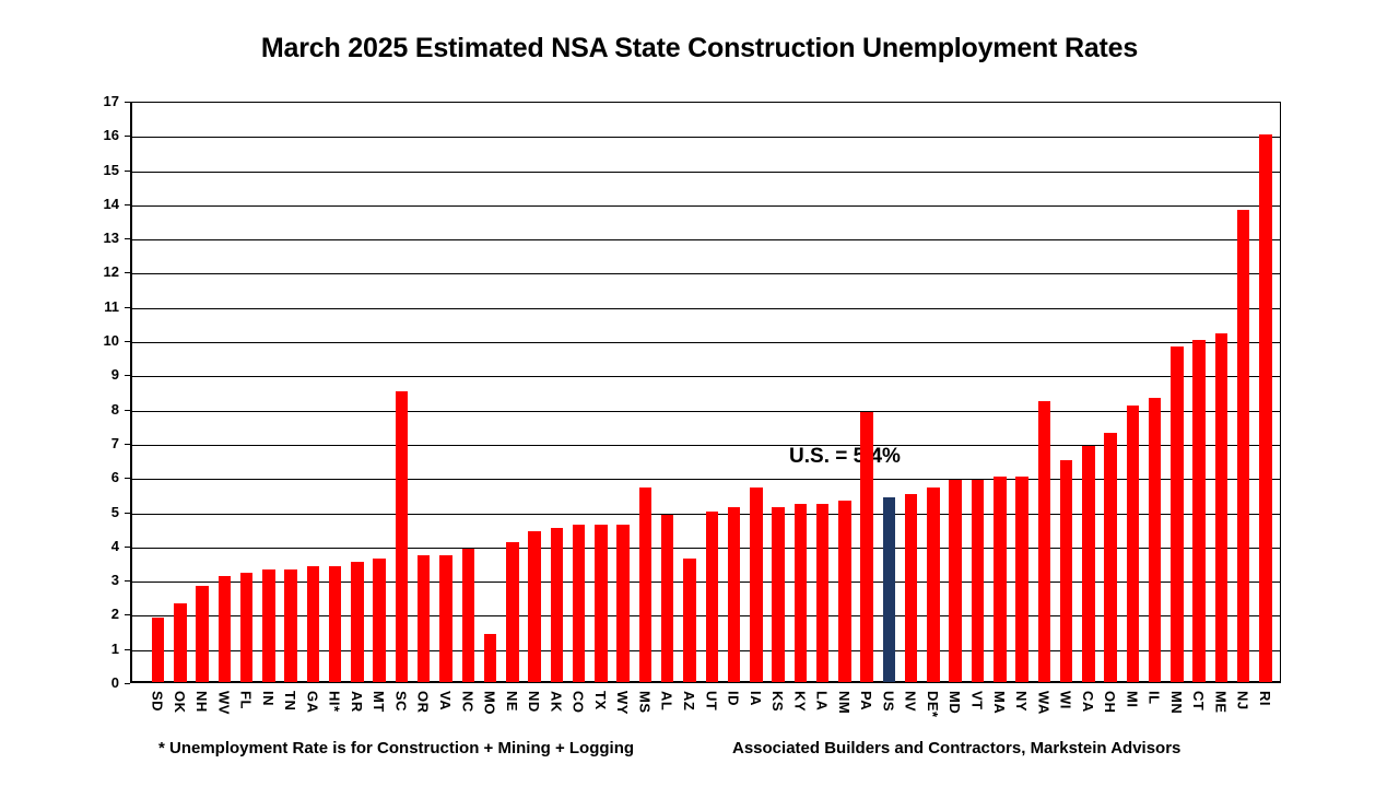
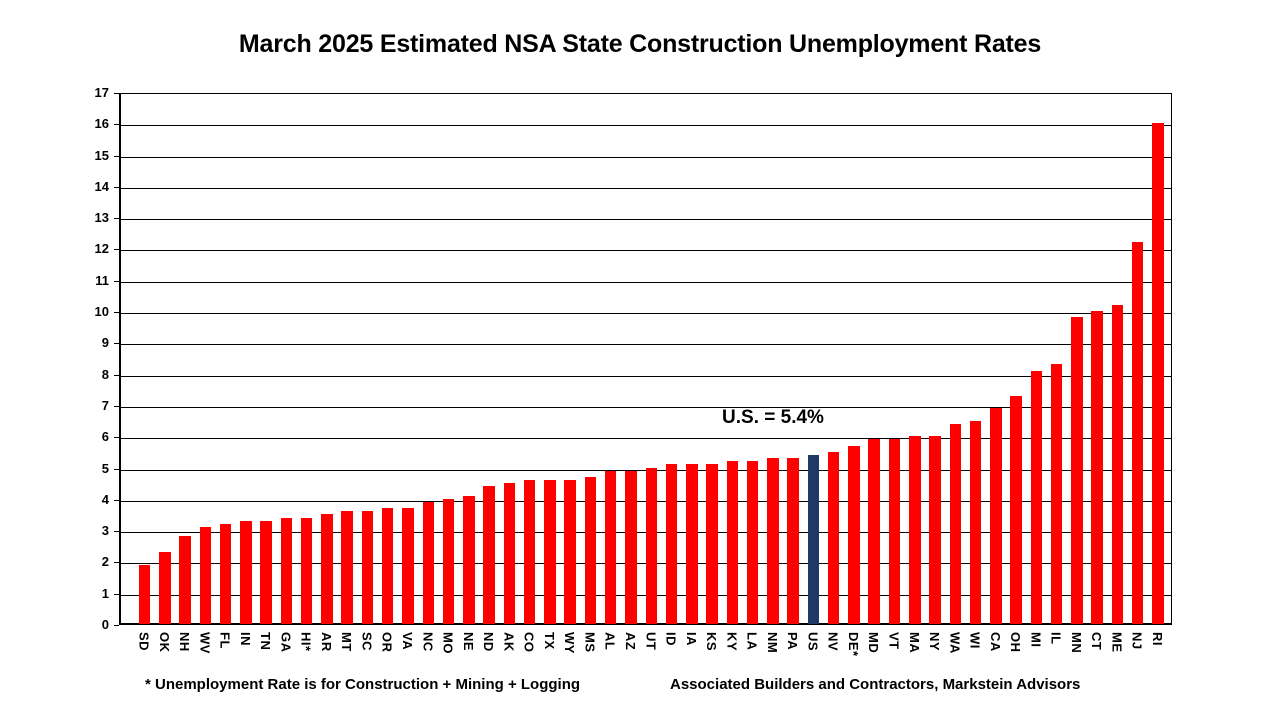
SC: 8.5 -> 3.6
MO: 1.4 -> 4.0
MS: 5.7 -> 4.7
AZ: 3.6 -> 4.9
IA: 5.7 -> 5.1
PA: 7.9 -> 5.3
WA: 8.2 -> 6.4
NJ: 13.8 -> 12.2
